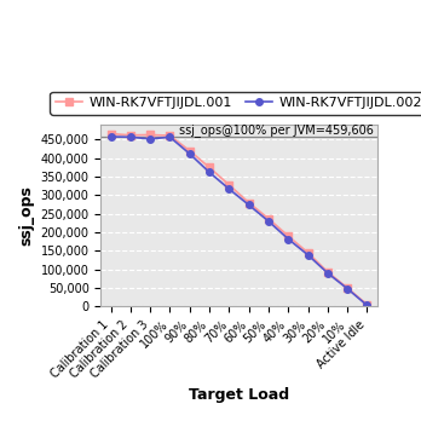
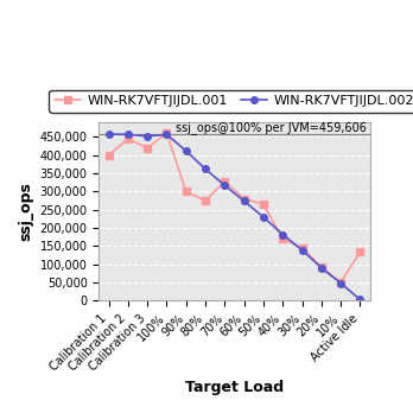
WIN-RK7VFTJIJDL.001/Calibration 1: 466,000 -> 400,000
WIN-RK7VFTJIJDL.001/Calibration 2: 462,000 -> 445,000
WIN-RK7VFTJIJDL.001/Calibration 3: 463,000 -> 420,000
WIN-RK7VFTJIJDL.001/90%: 420,000 -> 300,000
WIN-RK7VFTJIJDL.001/80%: 375,000 -> 275,000
WIN-RK7VFTJIJDL.001/50%: 237,000 -> 265,000
WIN-RK7VFTJIJDL.001/40%: 190,000 -> 170,000
WIN-RK7VFTJIJDL.001/Active Idle: 5,000 -> 135,000
